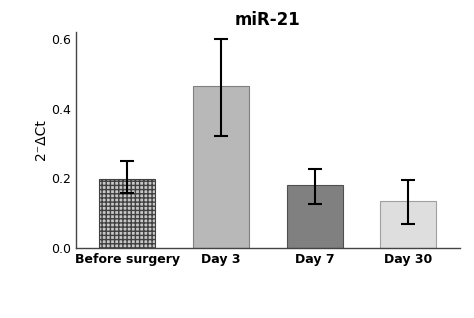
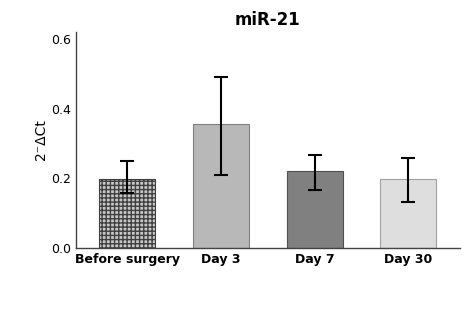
Day 3: 0.465 -> 0.355
Day 7: 0.180 -> 0.220
Day 30: 0.135 -> 0.198
